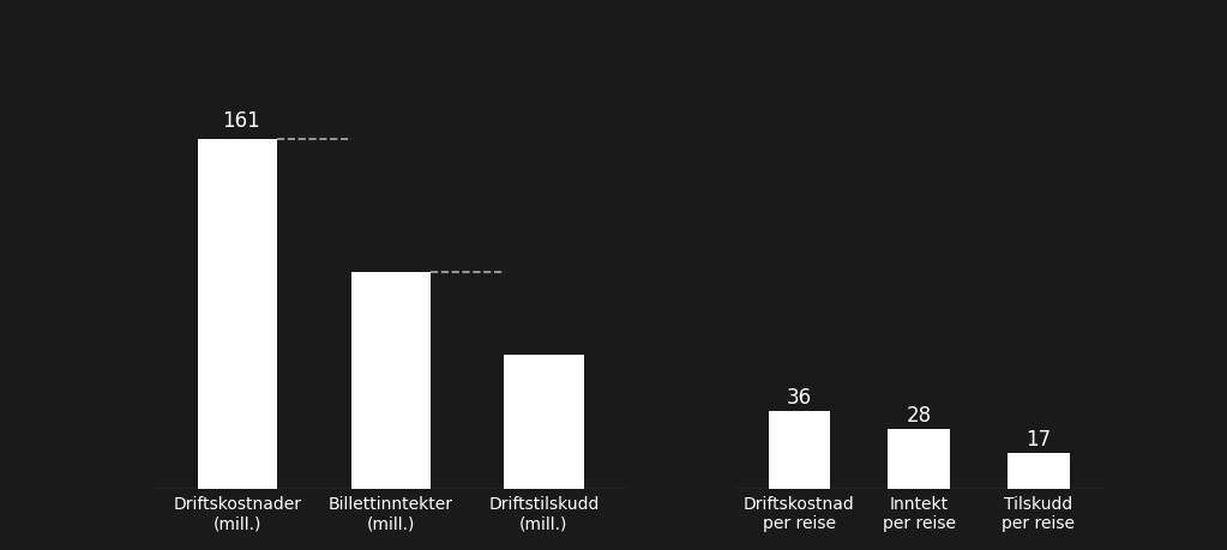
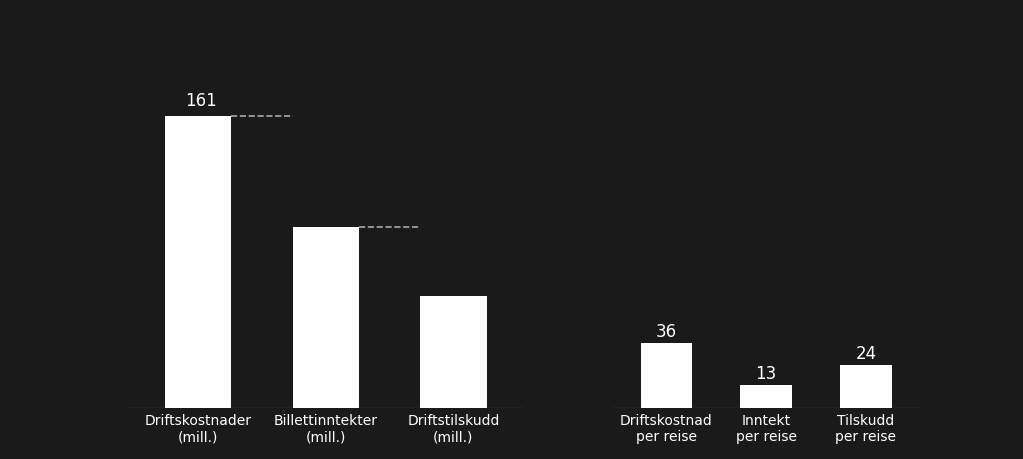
Inntekt per reise: 28 -> 13
Tilskudd per reise: 17 -> 24
